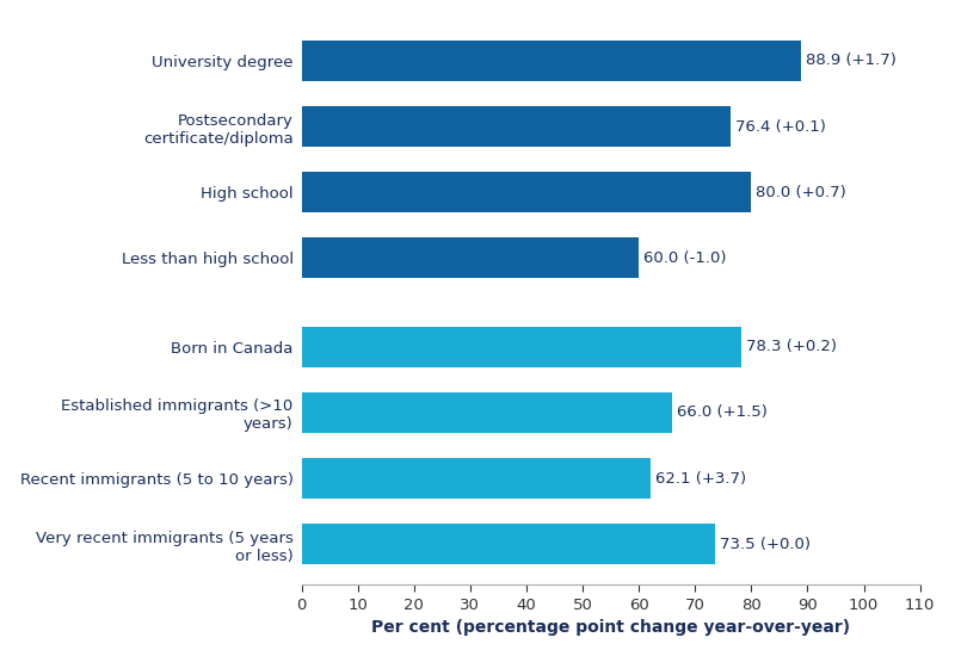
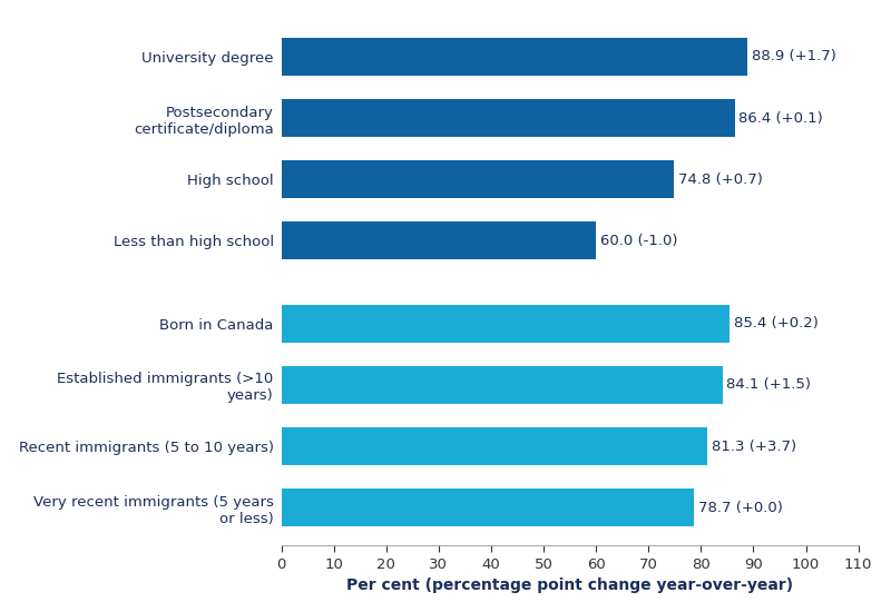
Postsecondary certificate/diploma: 76.4 -> 86.4
High school: 80.0 -> 74.8
Born in Canada: 78.3 -> 85.4
Established immigrants (>10 years): 66.0 -> 84.1
Recent immigrants (5 to 10 years): 62.1 -> 81.3
Very recent immigrants (5 years or less): 73.5 -> 78.7
